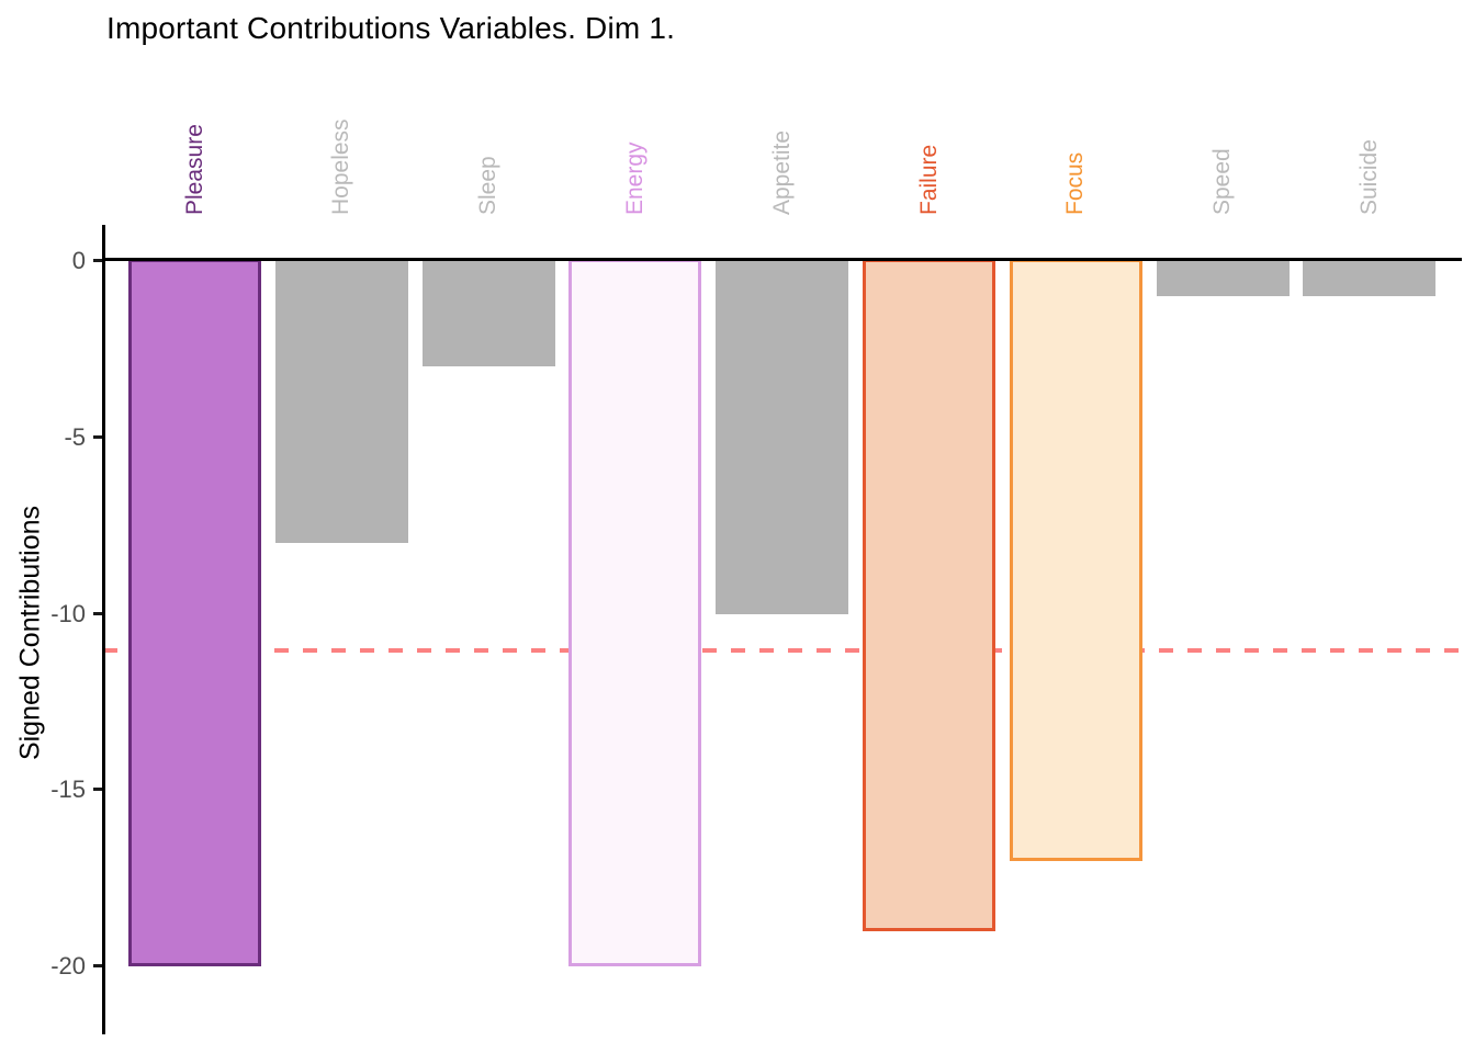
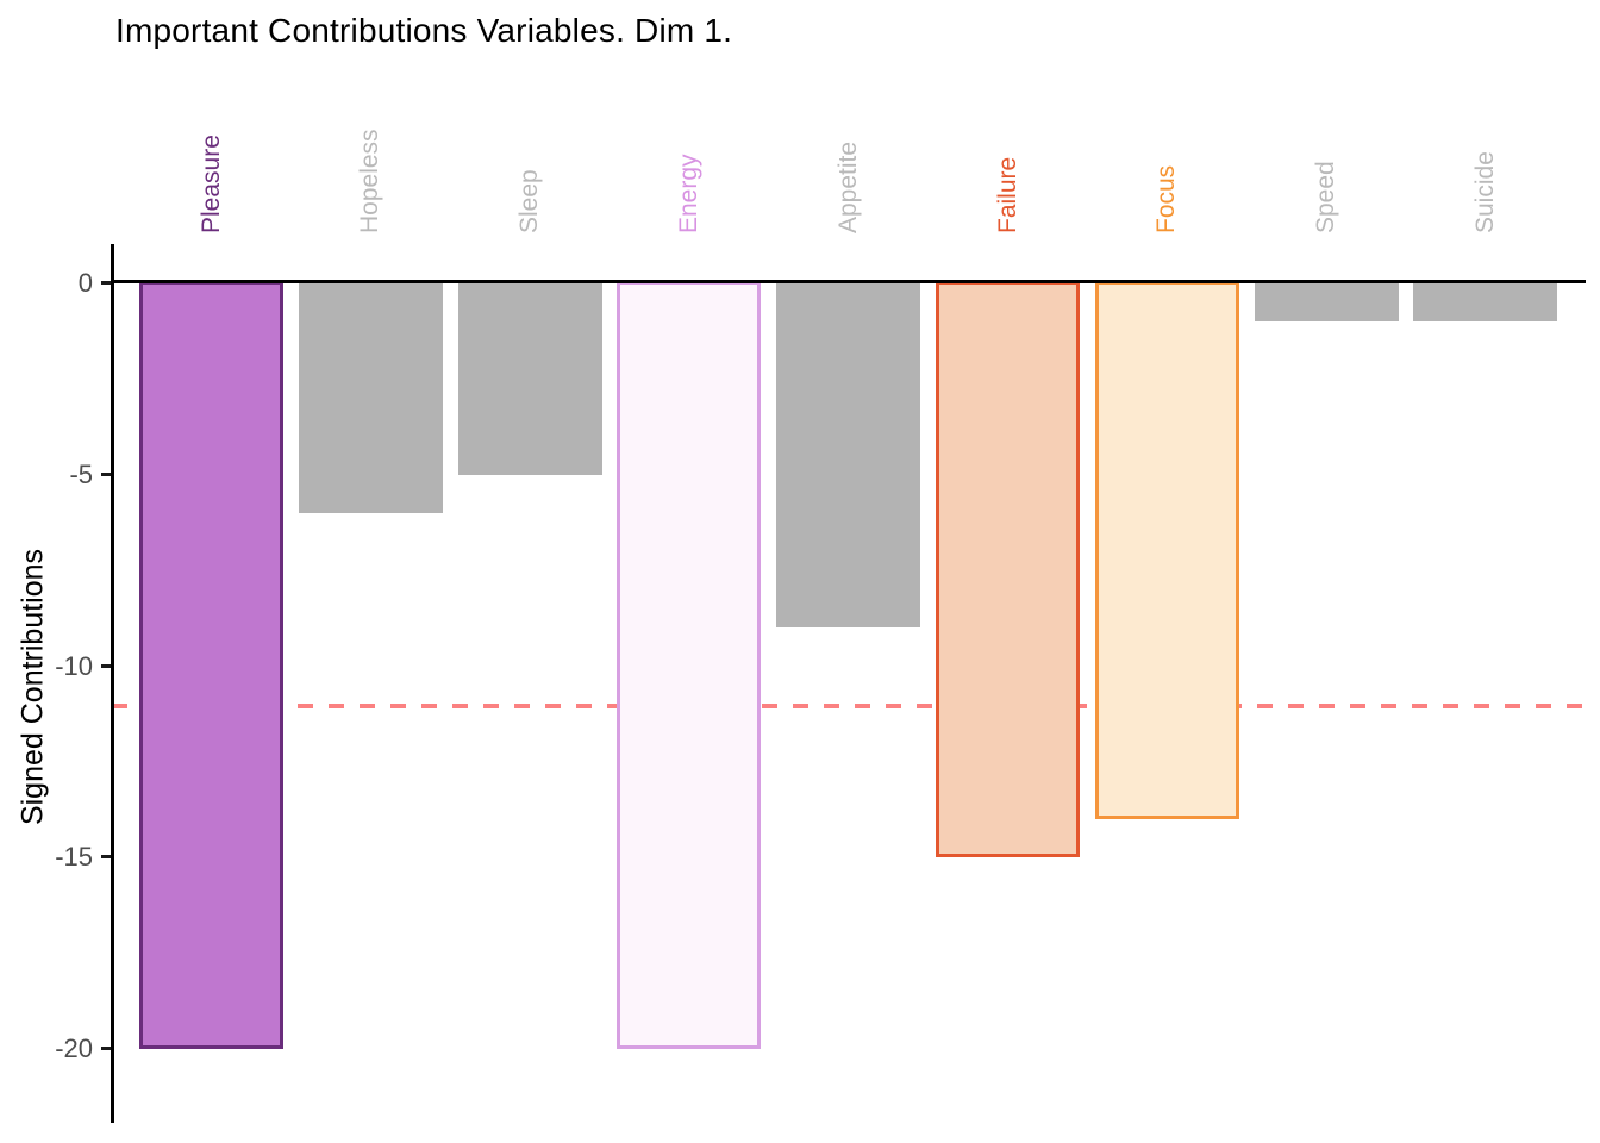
Hopeless: -8 -> -6
Sleep: -3 -> -5
Appetite: -10 -> -9
Failure: -19 -> -15
Focus: -17 -> -14
